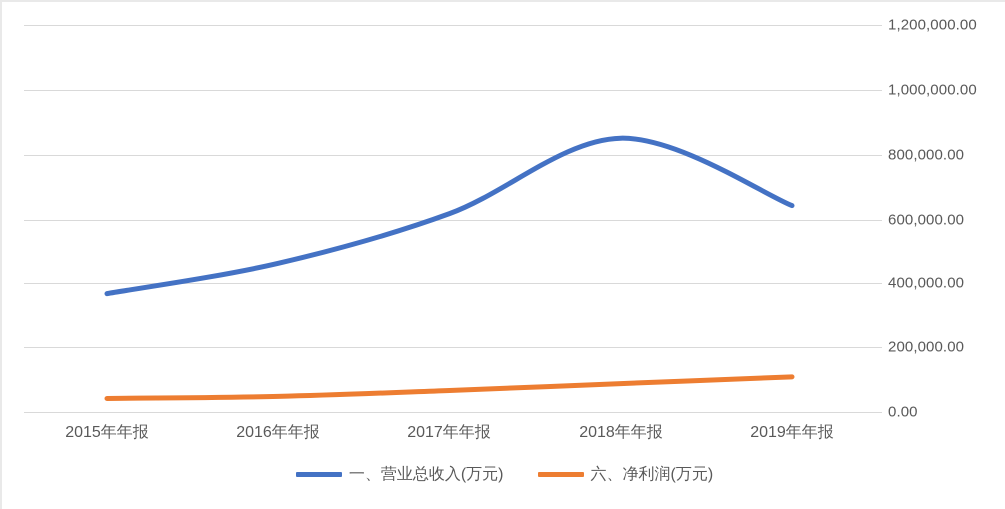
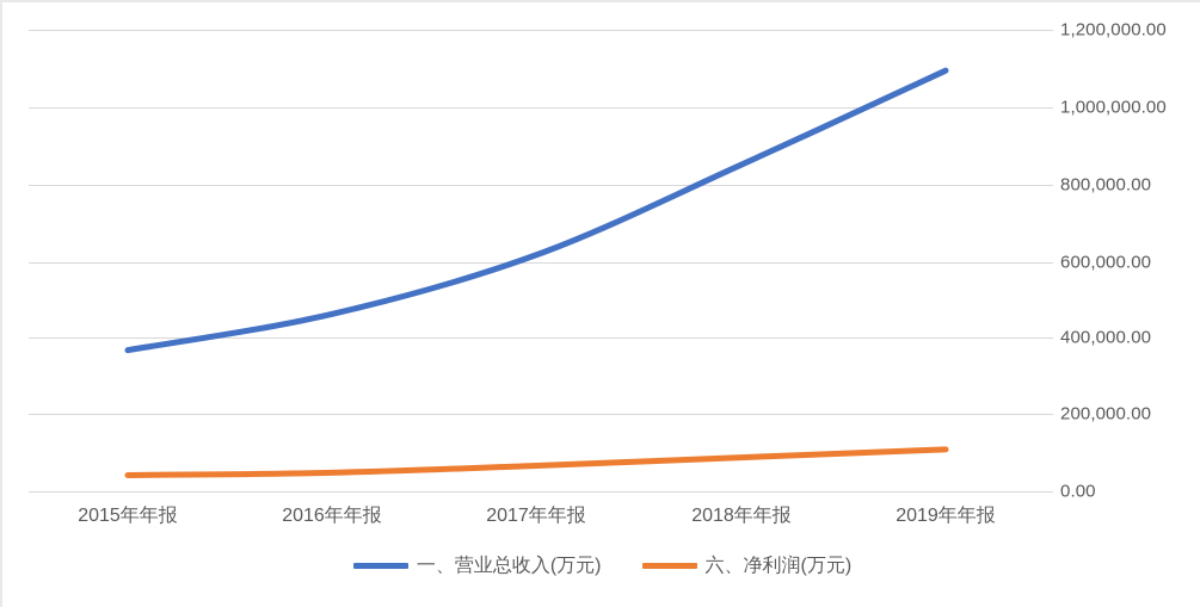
一、营业总收入(万元)/2019年年报: 640000 -> 1090000
